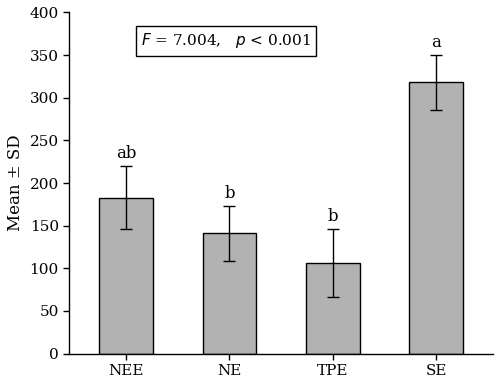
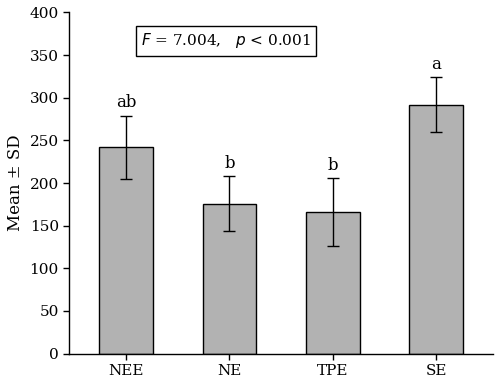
NEE: 183 -> 242
NE: 141 -> 176
TPE: 106 -> 166
SE: 318 -> 292
